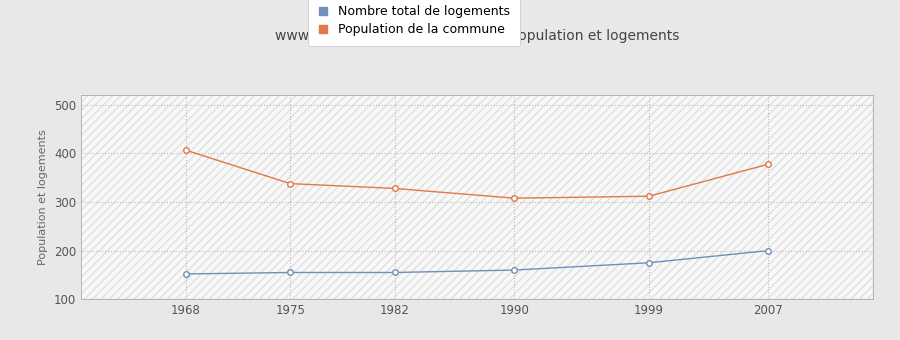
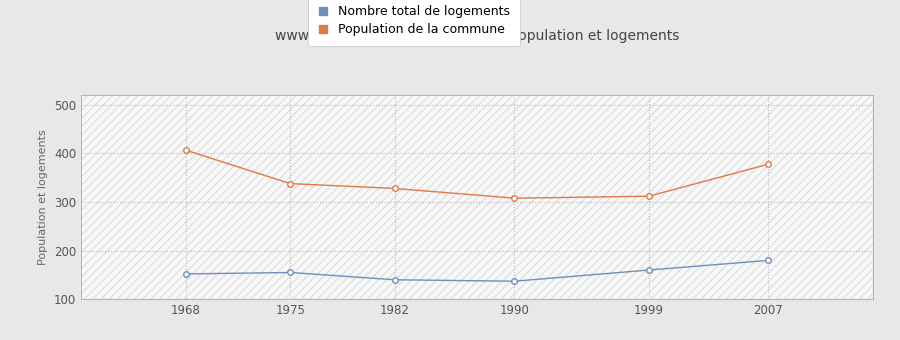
Nombre total de logements/1982: 155 -> 140
Nombre total de logements/1990: 160 -> 137
Nombre total de logements/1999: 175 -> 160
Nombre total de logements/2007: 200 -> 180
